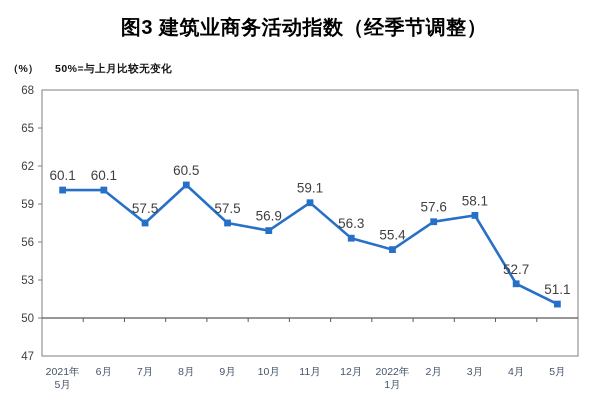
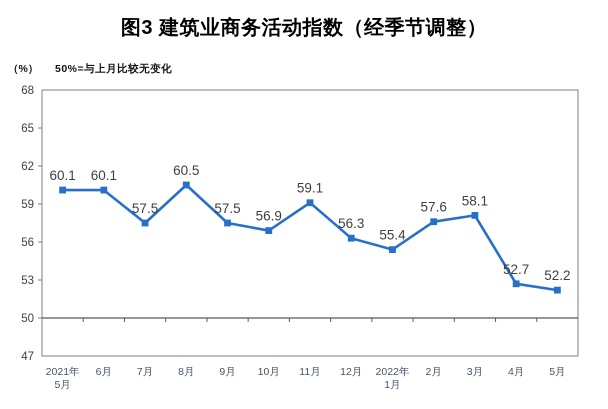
5月: 51.1 -> 52.2
